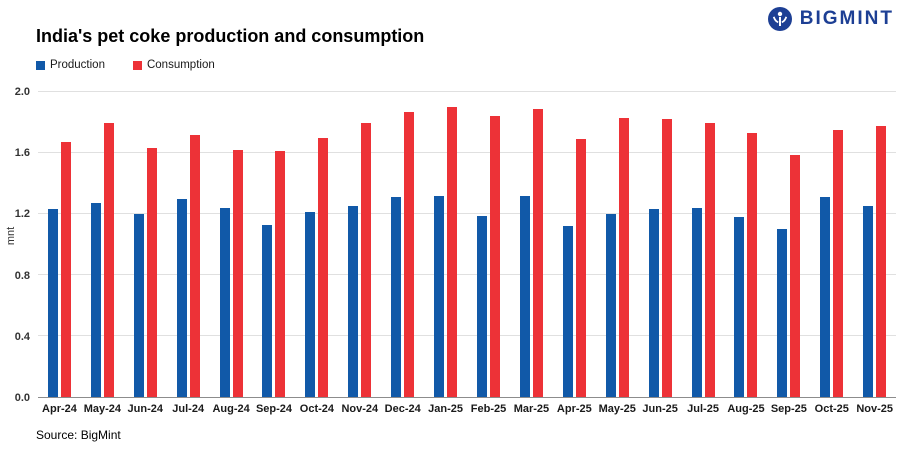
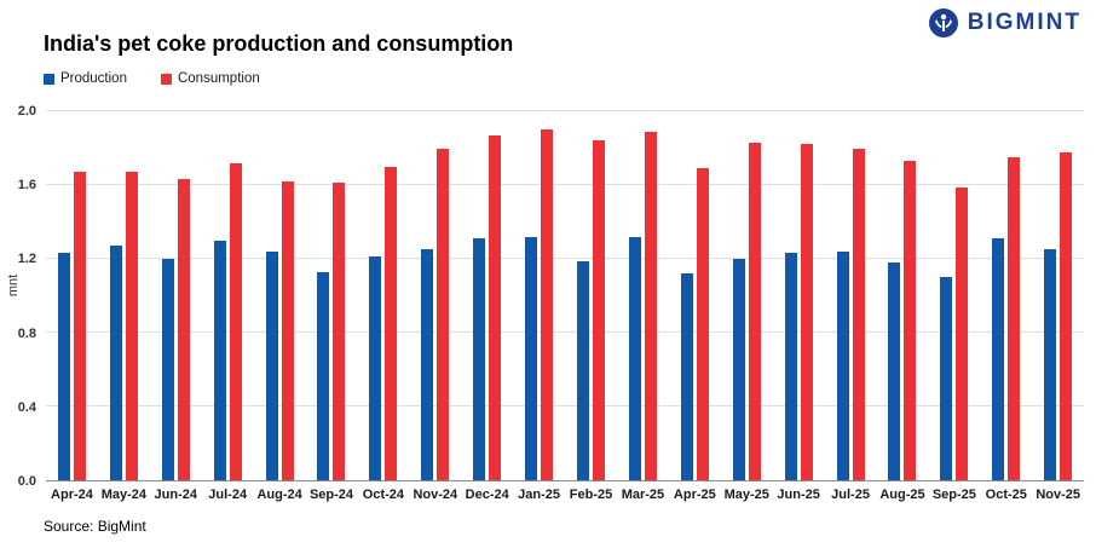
Consumption/May-24: 1.80 -> 1.67
